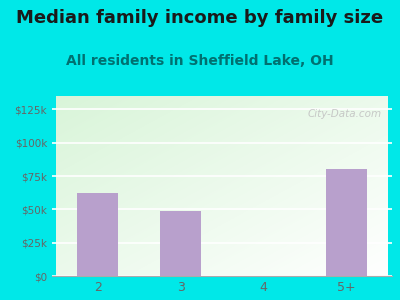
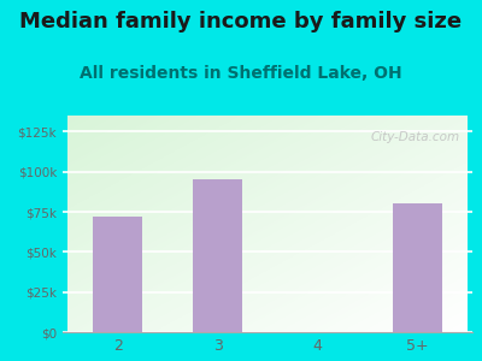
2: $62k -> $72k
3: $49k -> $95k
